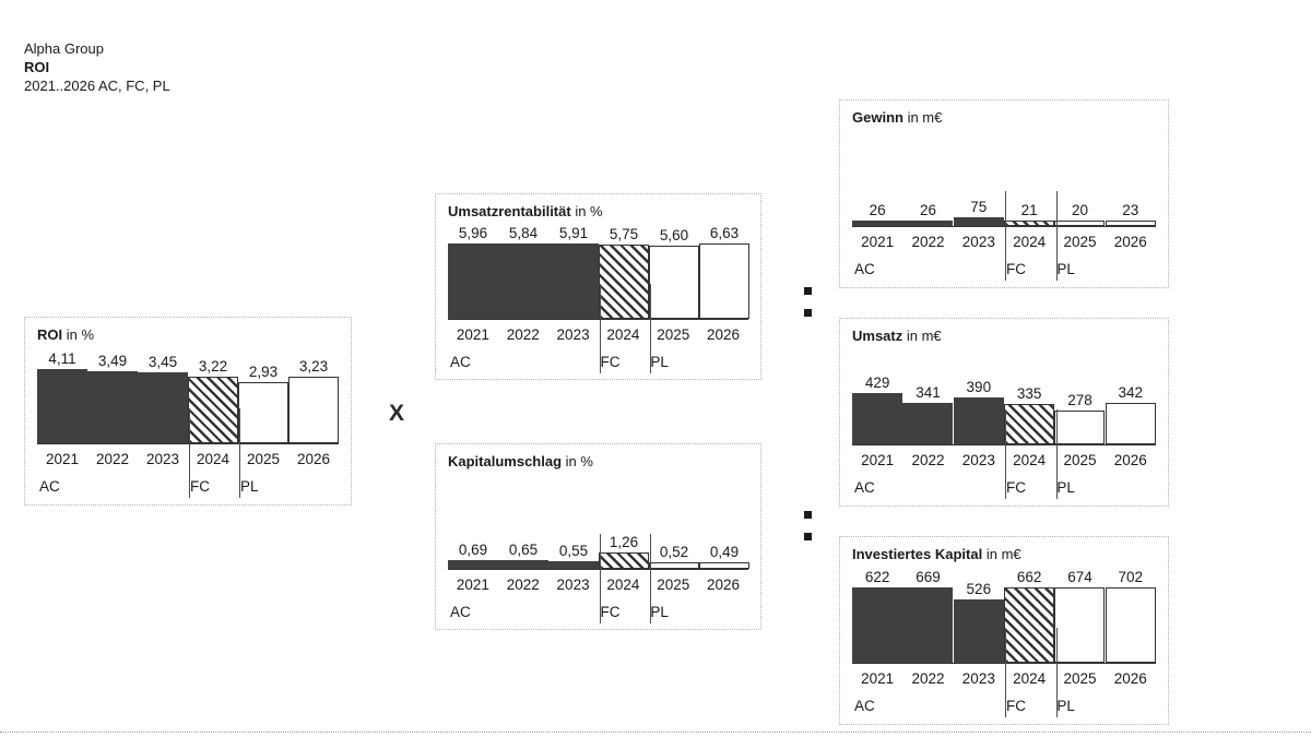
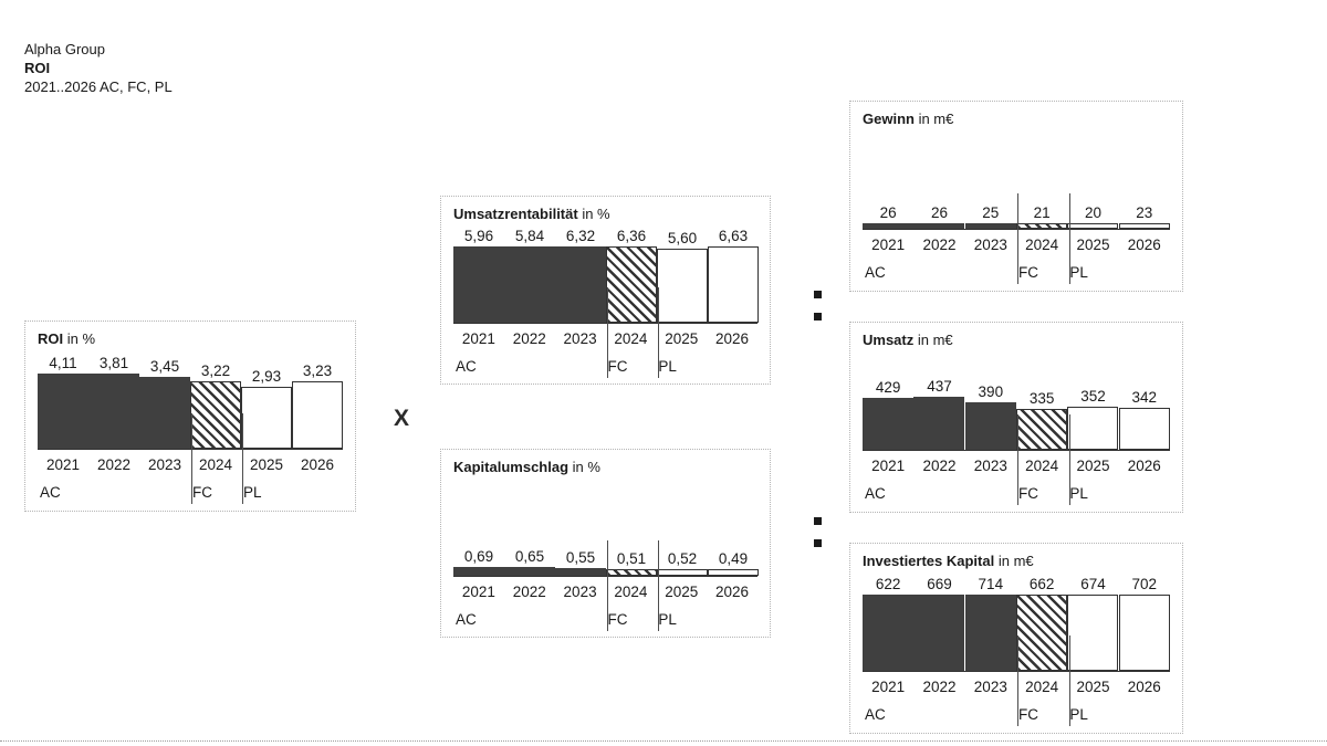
ROI/2022: 3,49 -> 3,81
Umsatzrentabilität/2023: 5,91 -> 6,32
Umsatzrentabilität/2024: 5,75 -> 6,36
Kapitalumschlag/2024: 1,26 -> 0,51
Gewinn/2023: 75 -> 25
Umsatz/2022: 341 -> 437
Umsatz/2025: 278 -> 352
Investiertes Kapital/2023: 526 -> 714
